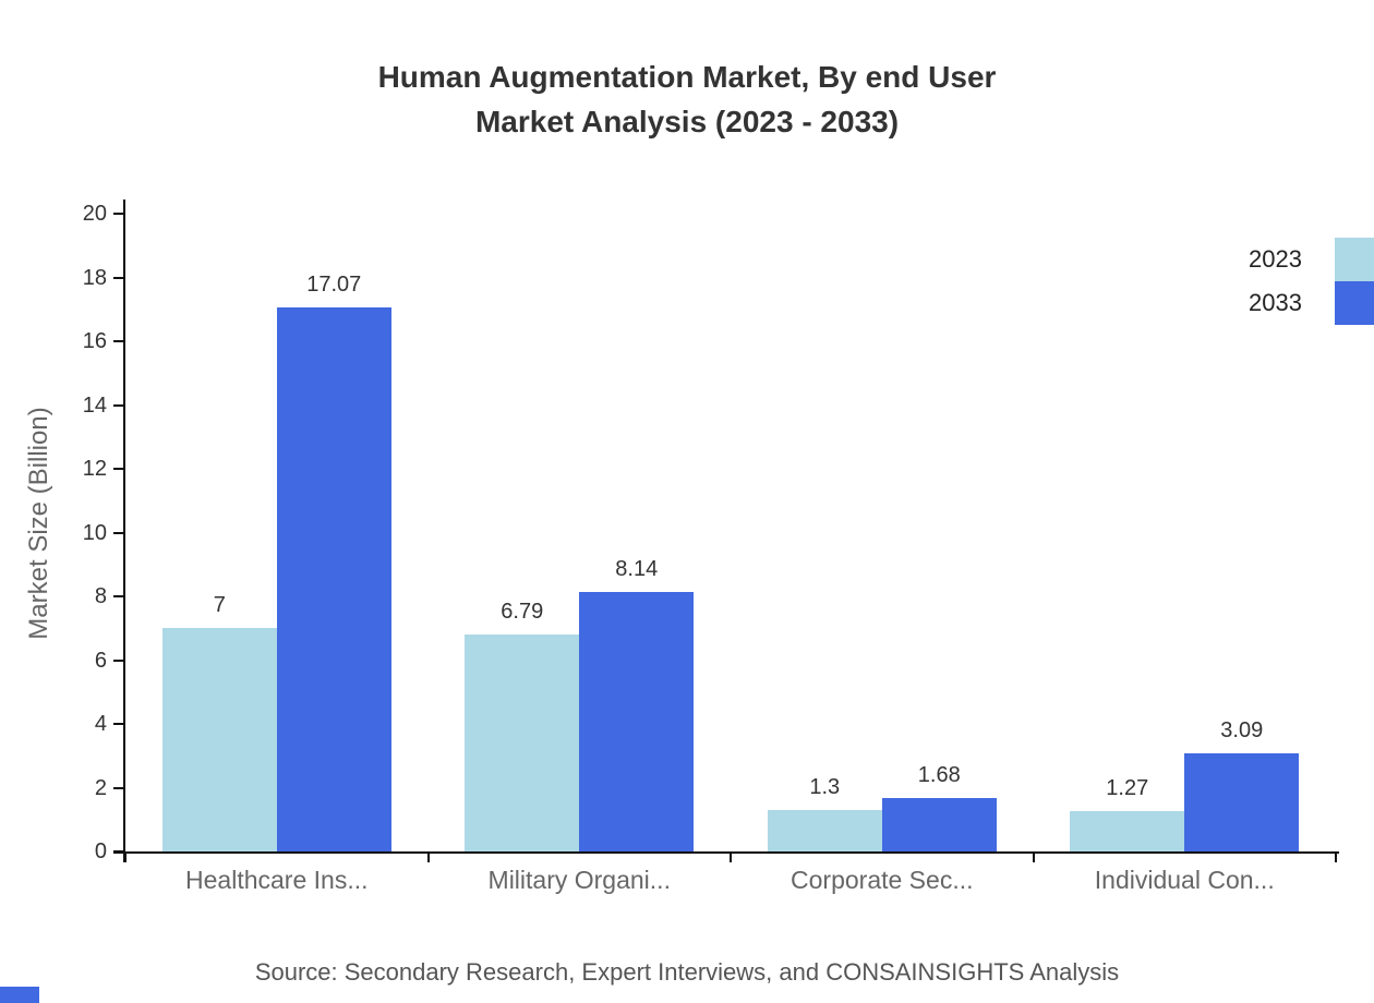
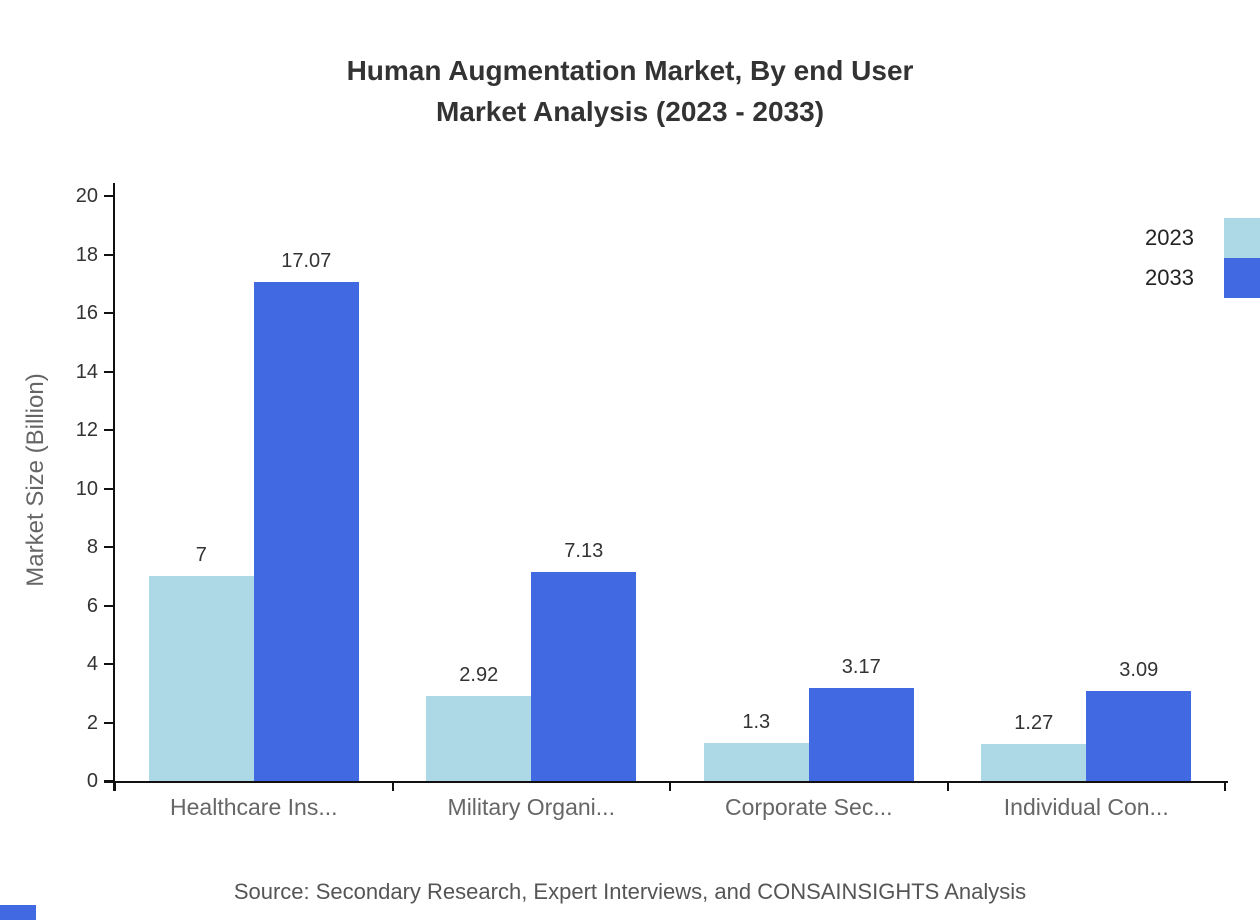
2023/Military Organi...: 6.79 -> 2.92
2033/Military Organi...: 8.14 -> 7.13
2033/Corporate Sec...: 1.68 -> 3.17
